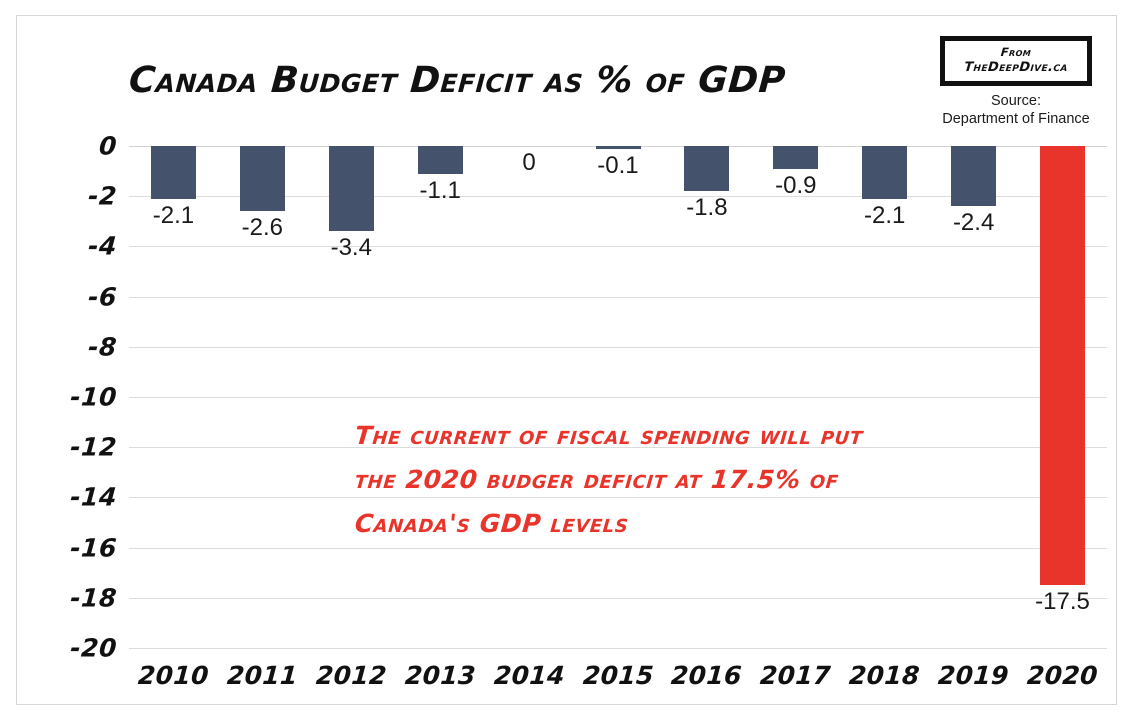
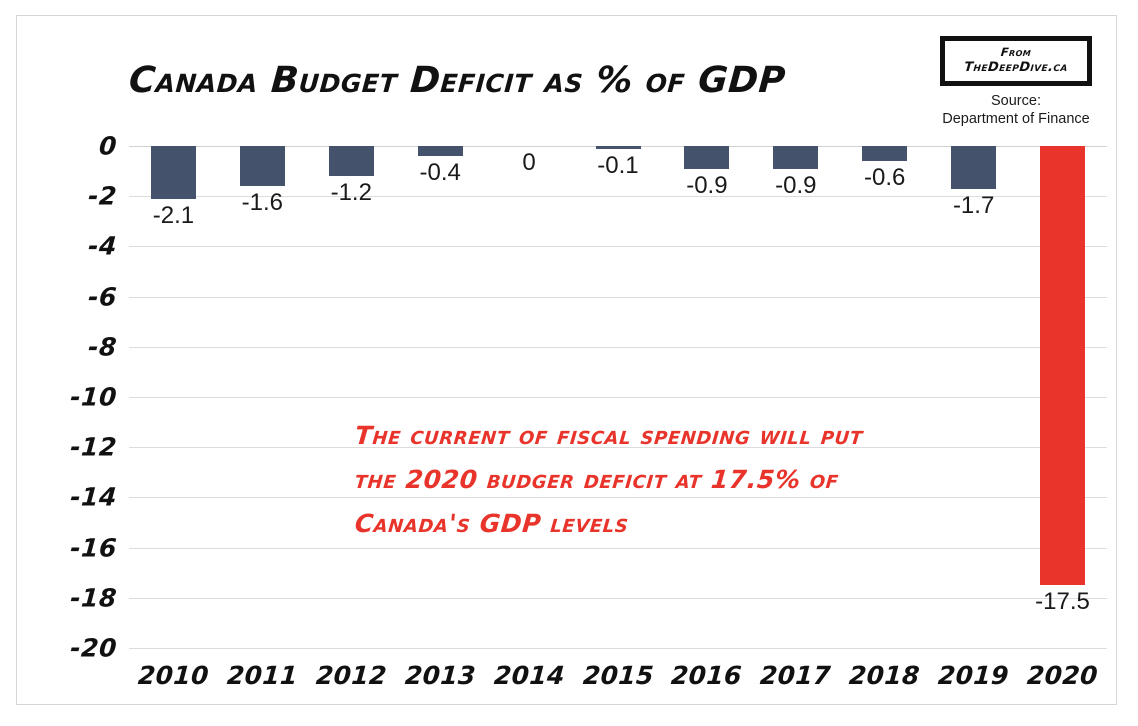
2011: -2.6 -> -1.6
2012: -3.4 -> -1.2
2013: -1.1 -> -0.4
2016: -1.8 -> -0.9
2018: -2.1 -> -0.6
2019: -2.4 -> -1.7
